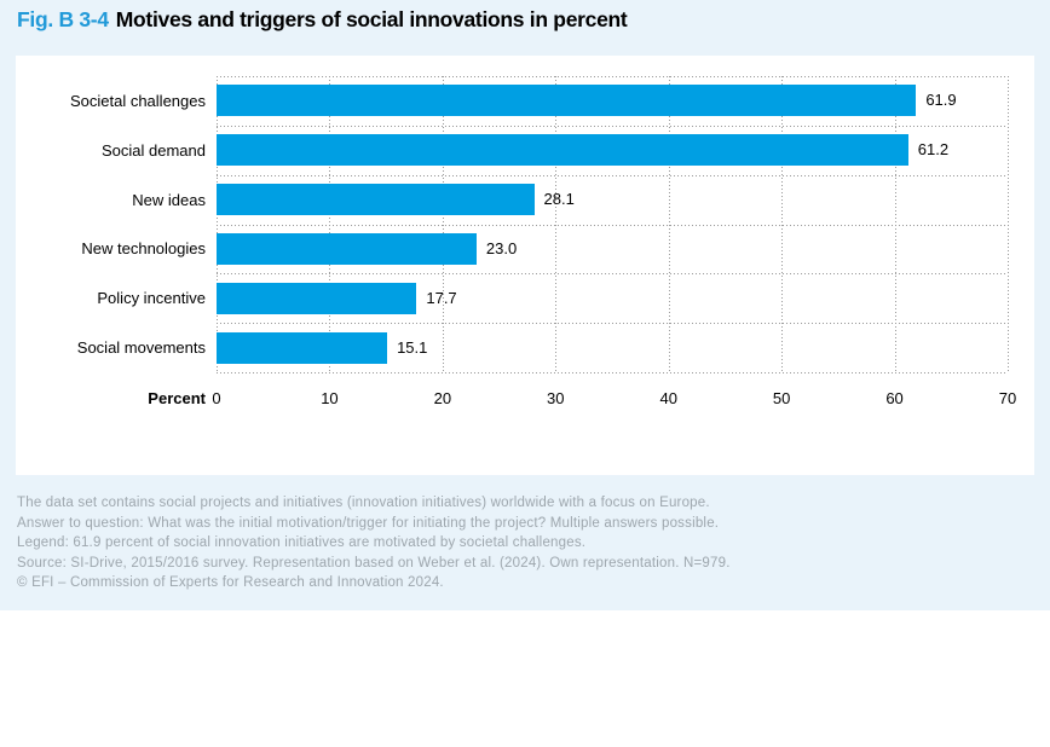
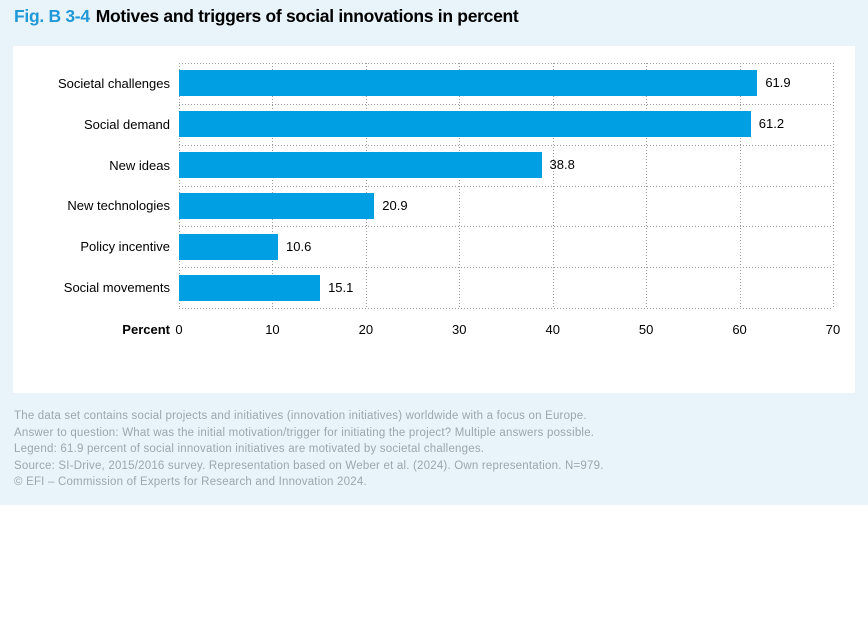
New ideas: 28.1 -> 38.8
New technologies: 23.0 -> 20.9
Policy incentive: 17.7 -> 10.6
